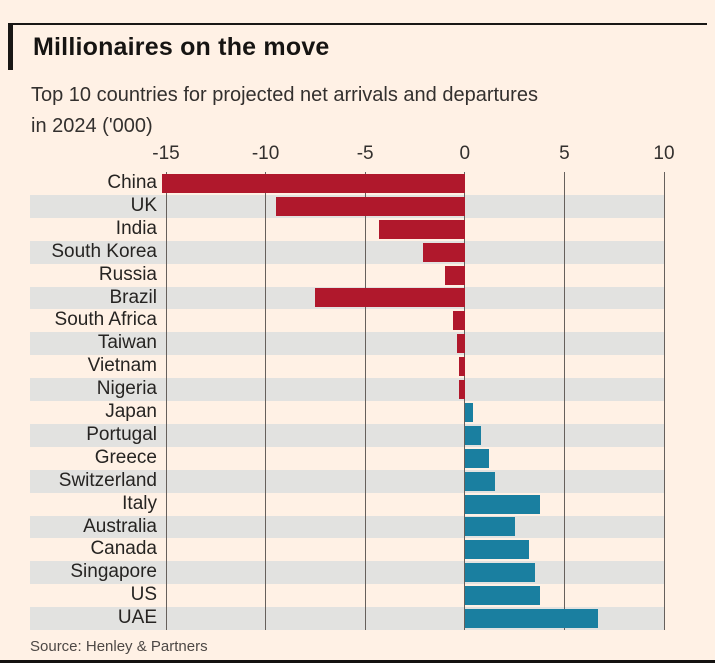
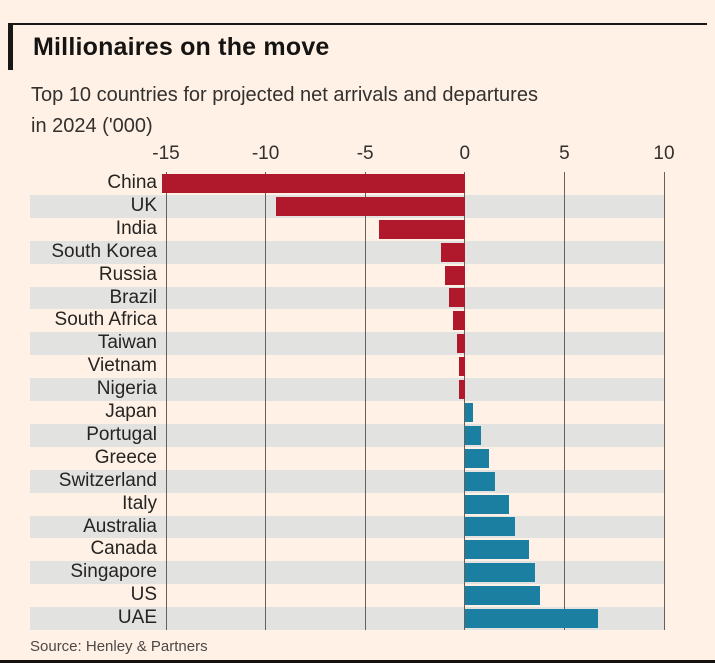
South Korea: -2.1 -> -1.2
Brazil: -7.5 -> -0.8
Italy: 3.8 -> 2.2
